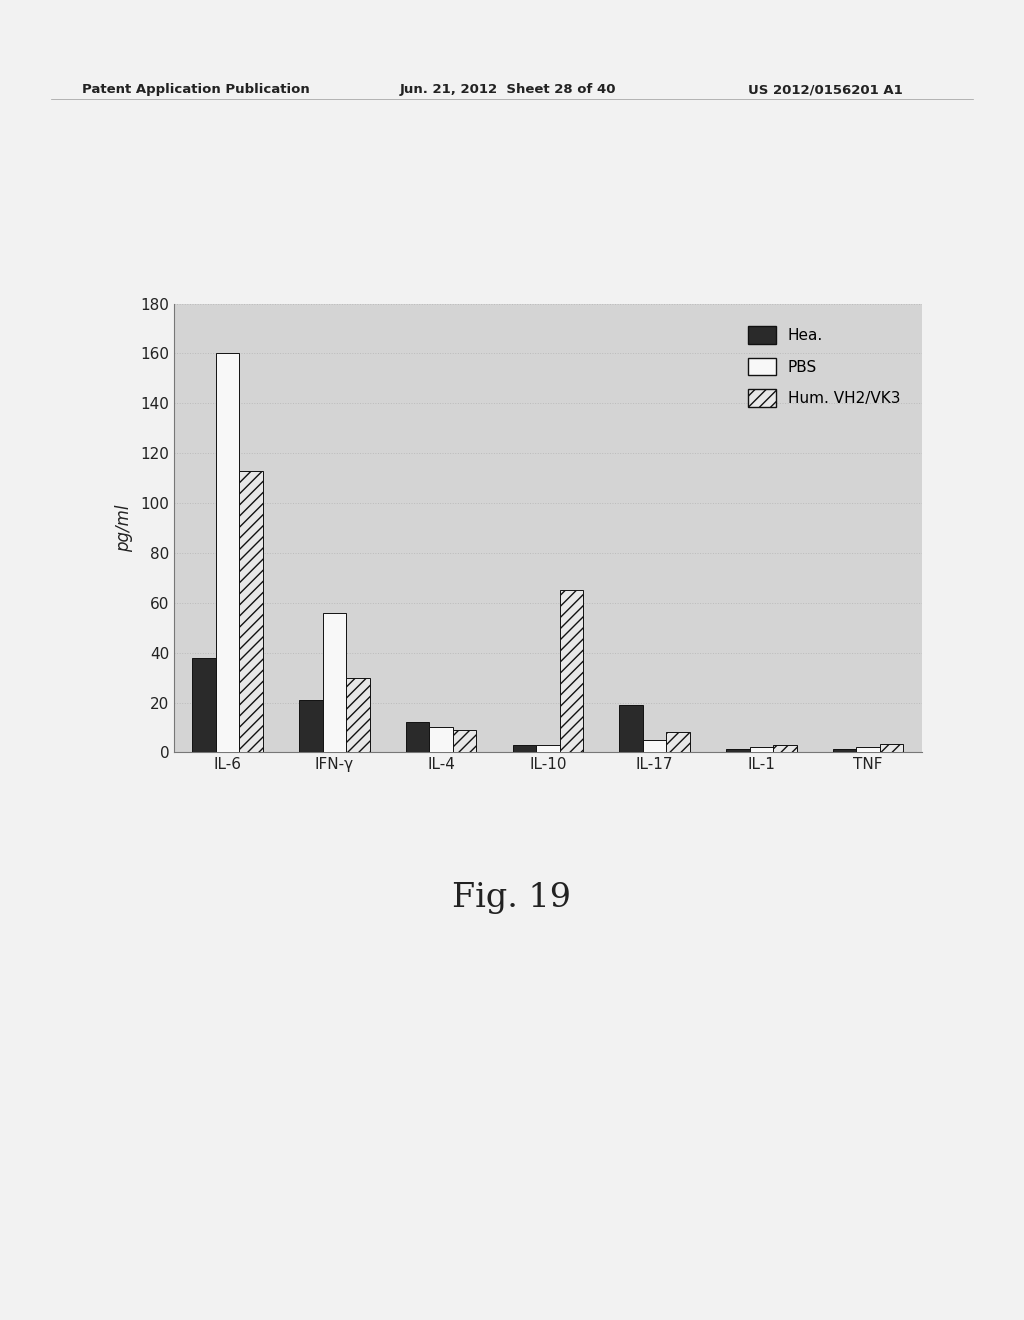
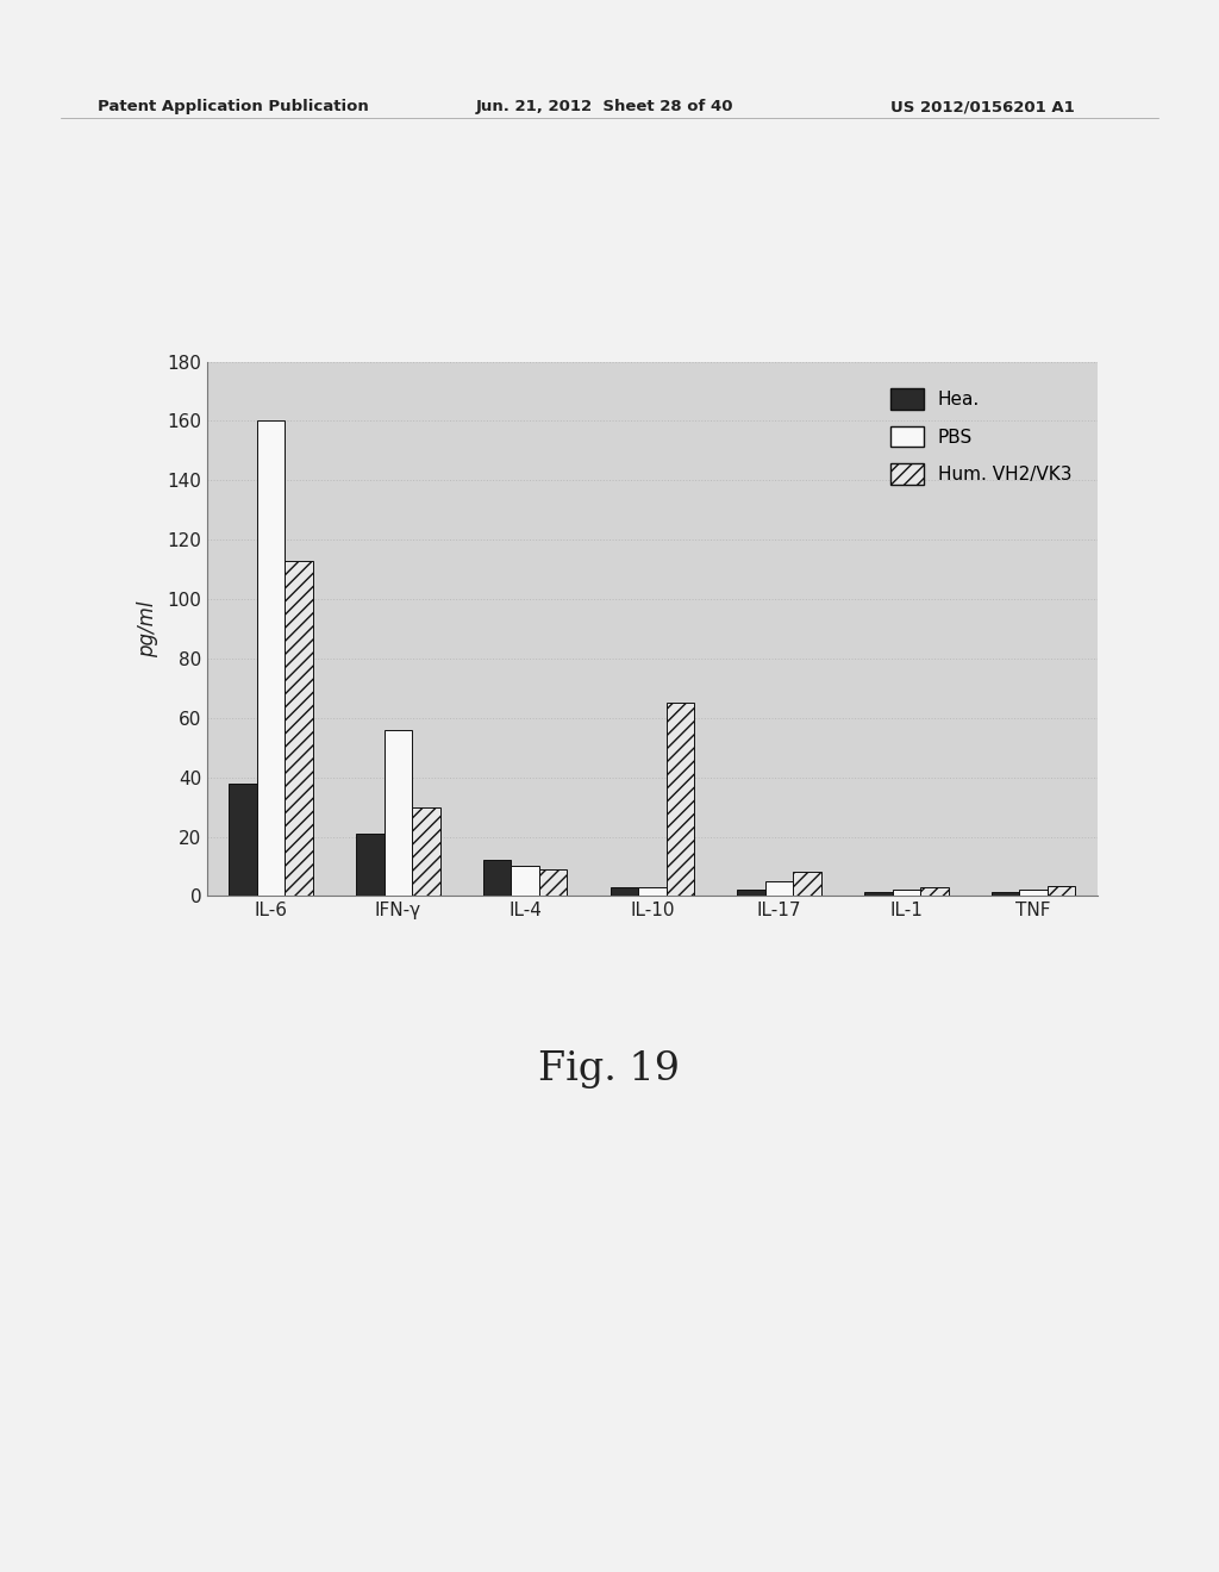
Hea./IL-17: 19.0 -> 2.0
